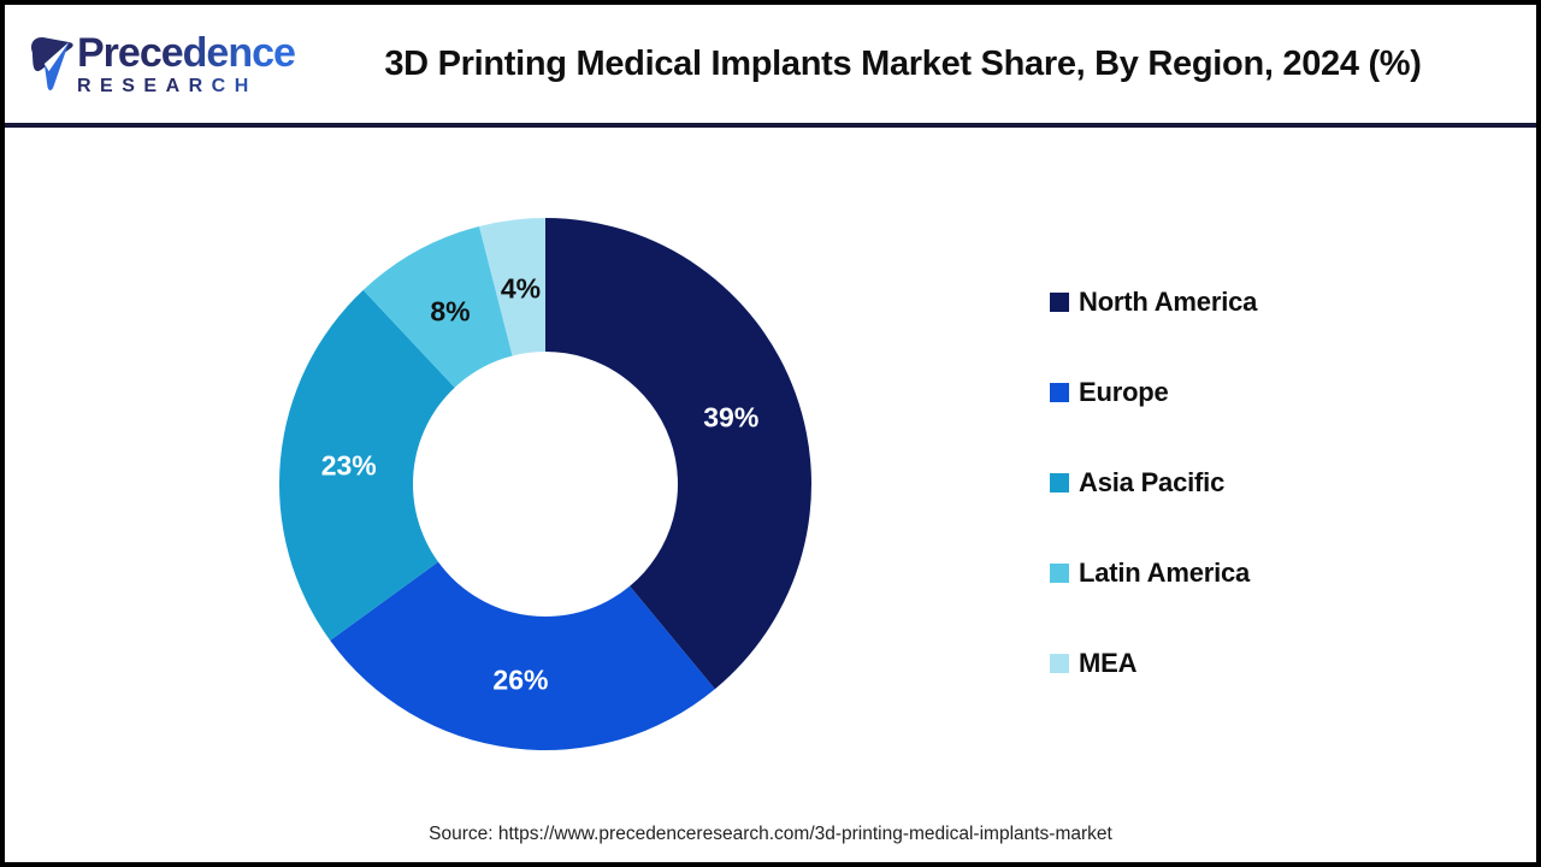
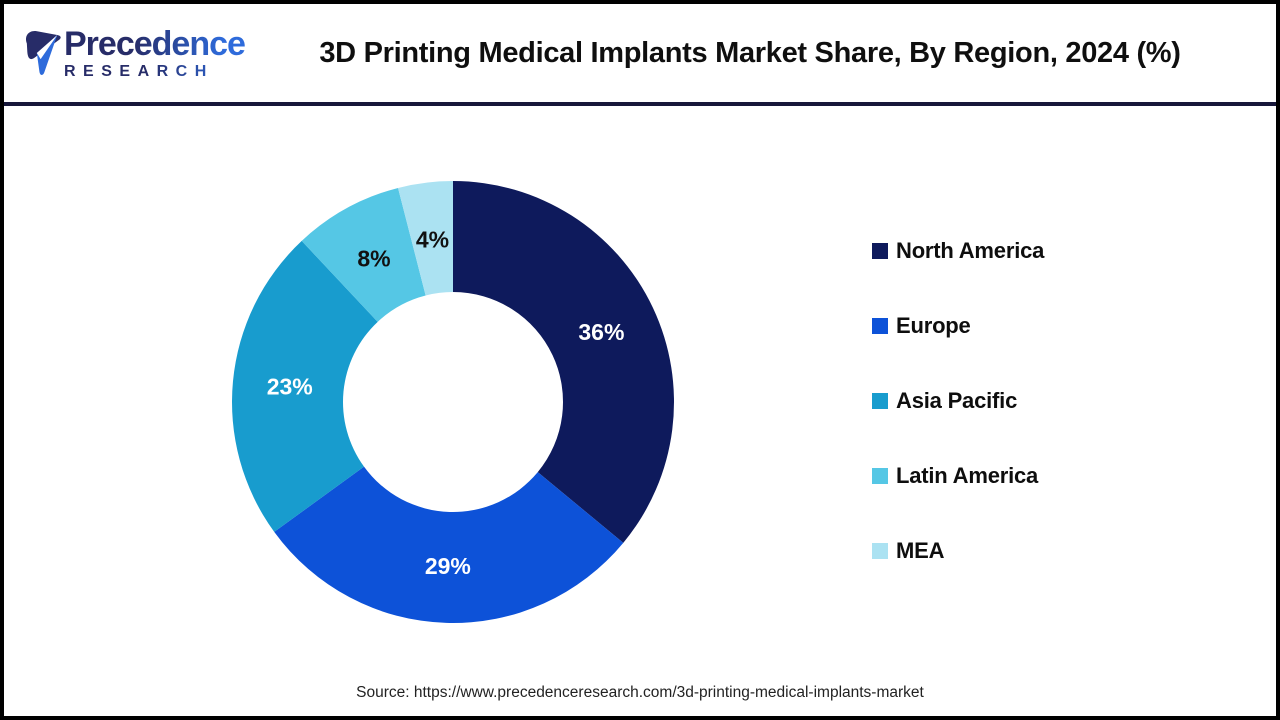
North America: 39% -> 36%
Europe: 26% -> 29%
